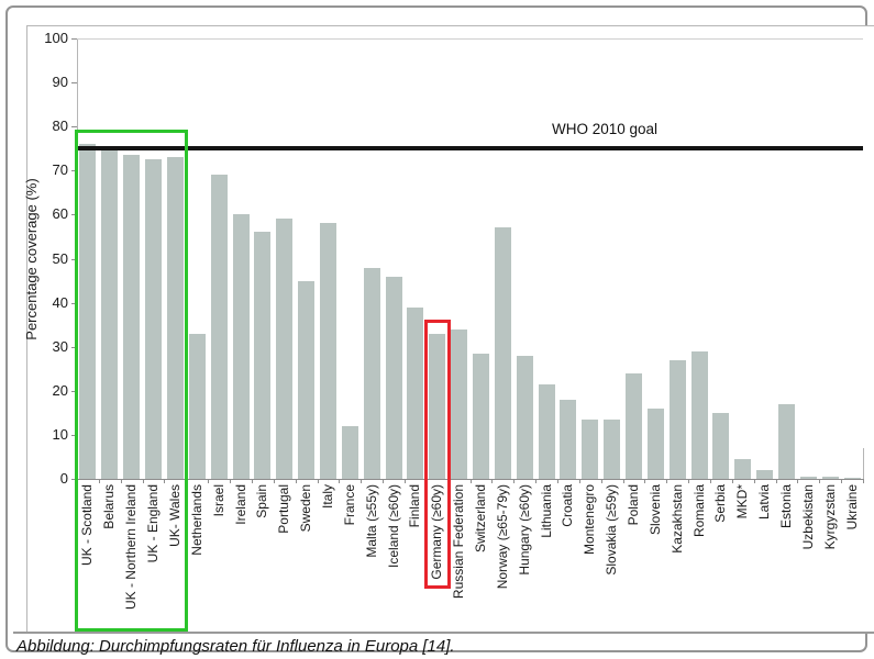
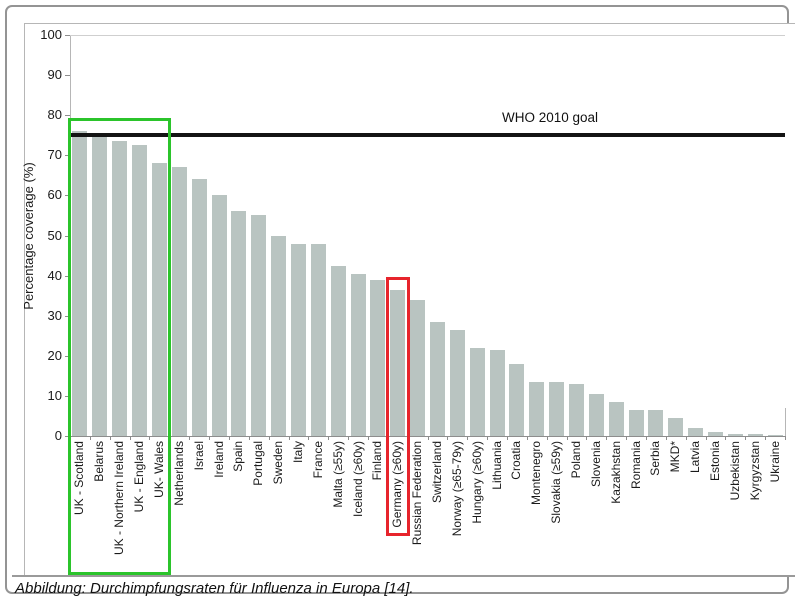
UK- Wales: 73 -> 68
Netherlands: 33 -> 67
Israel: 69 -> 64
Portugal: 59 -> 55
Sweden: 45 -> 50
Italy: 58 -> 48
France: 12 -> 48
Malta (≥55y): 48 -> 42
Iceland (≥60y): 46 -> 40
Germany (≥60y): 33 -> 36
Norway (≥65-79y): 57 -> 26
Hungary (≥60y): 28 -> 22
Poland: 24 -> 13
Slovenia: 16 -> 10
Kazakhstan: 27 -> 8
Romania: 29 -> 6
Serbia: 15 -> 6
Estonia: 17 -> 1
